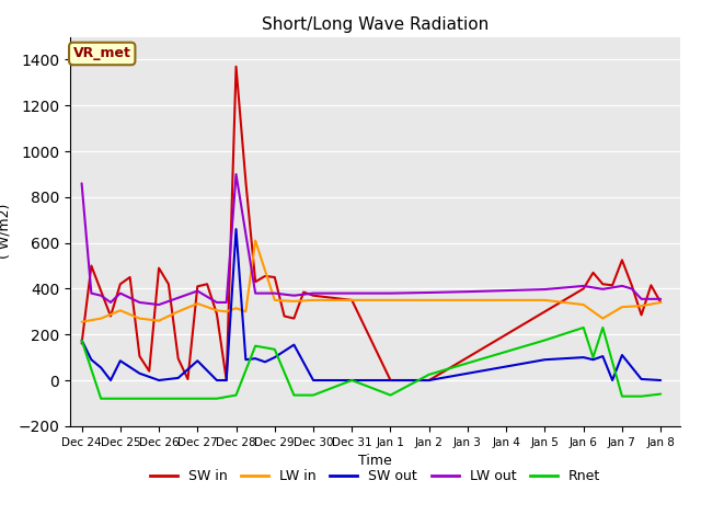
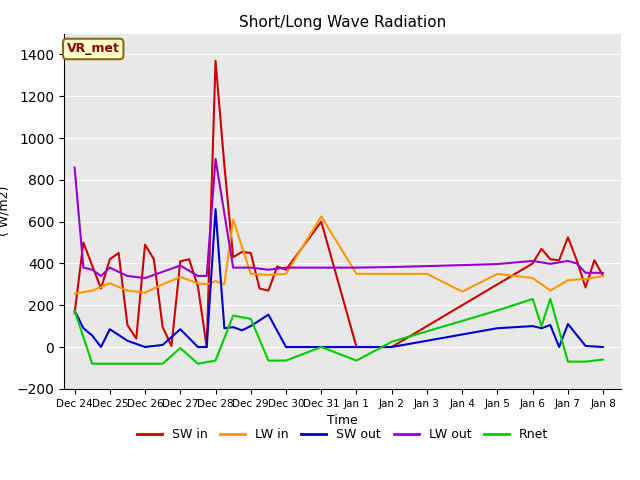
Rnet/Dec 27: -80 -> -5
SW in/Dec 31: 350 -> 600
LW in/Dec 31: 350 -> 625
LW in/Jan 4: 350 -> 265
